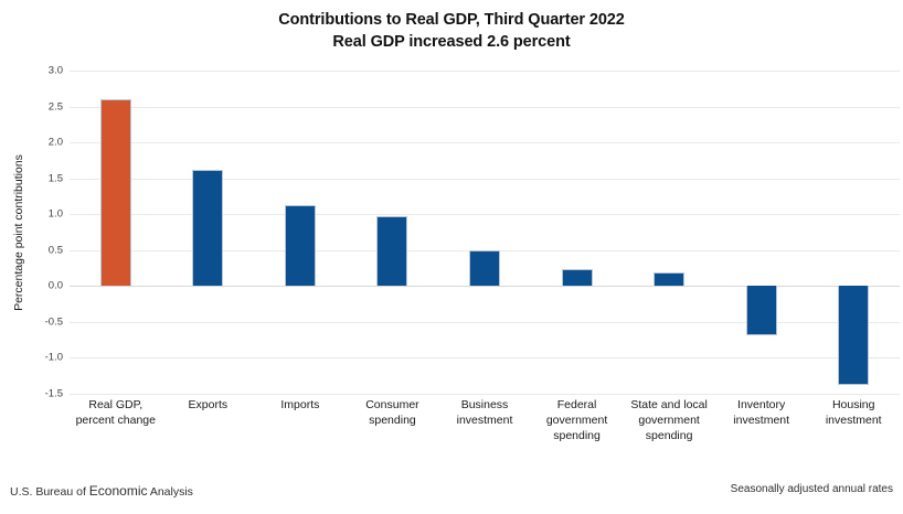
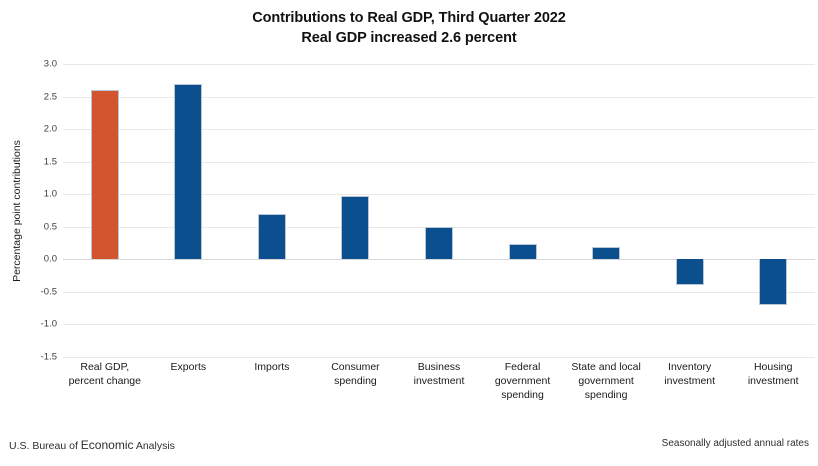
Exports: 1.6 -> 2.7
Imports: 1.1 -> 0.7
Inventory investment: -0.7 -> -0.4
Housing investment: -1.4 -> -0.7
